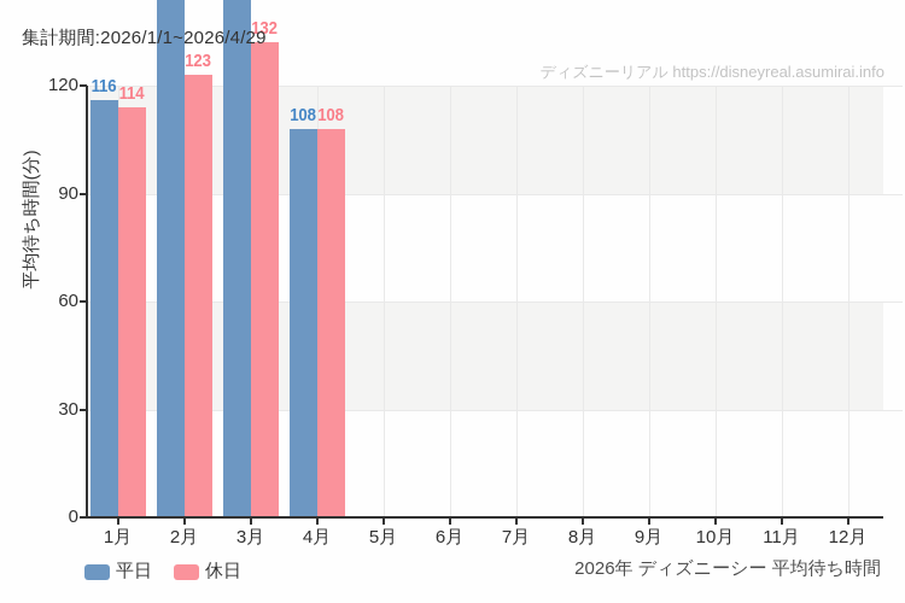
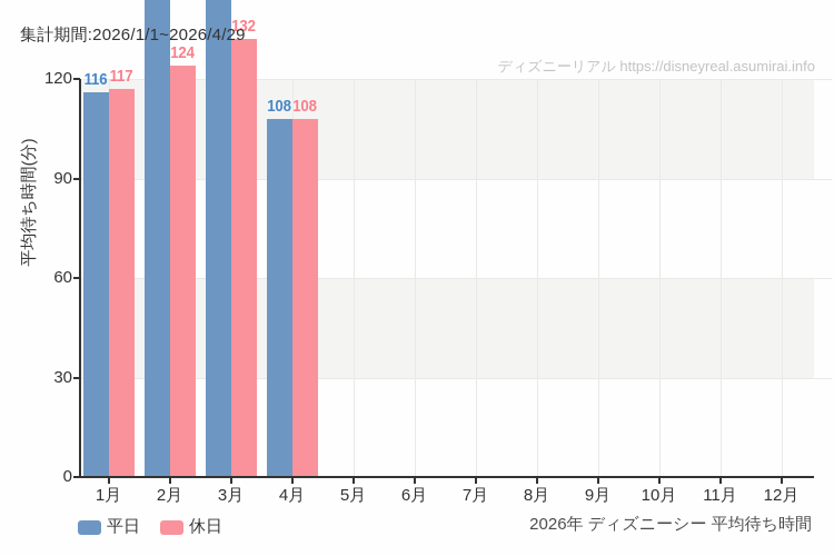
休日/1月: 114 -> 117
休日/2月: 123 -> 124
